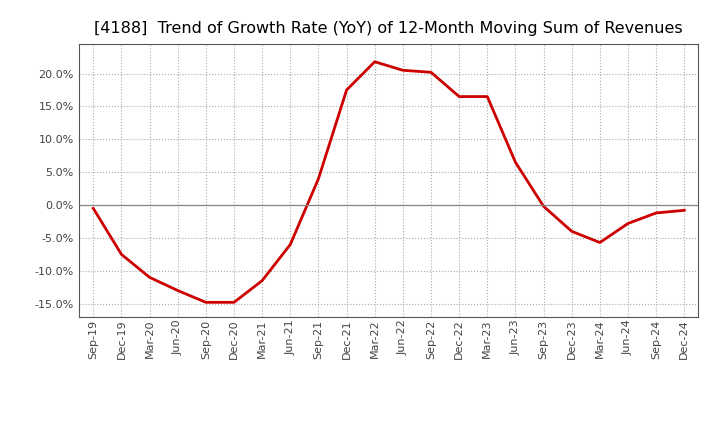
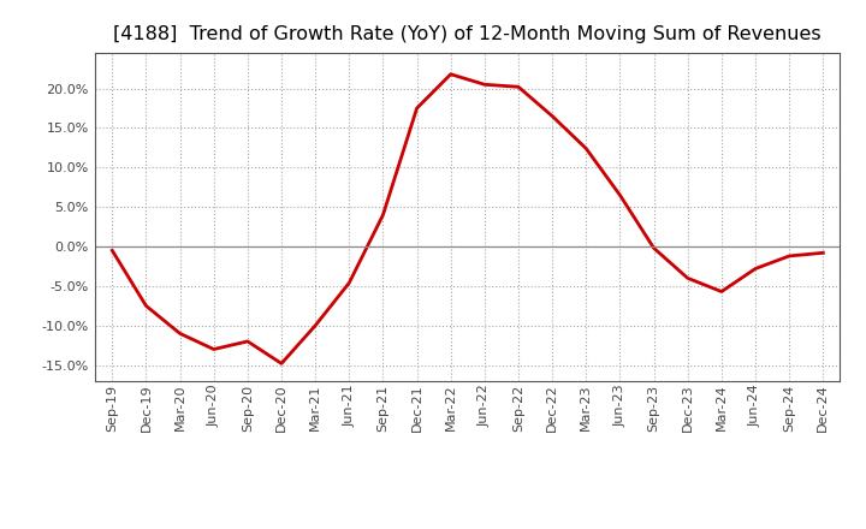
Sep-20: -14.8% -> -12.0%
Mar-21: -11.5% -> -10.0%
Jun-21: -6.0% -> -4.6%
Mar-23: 16.5% -> 12.4%
